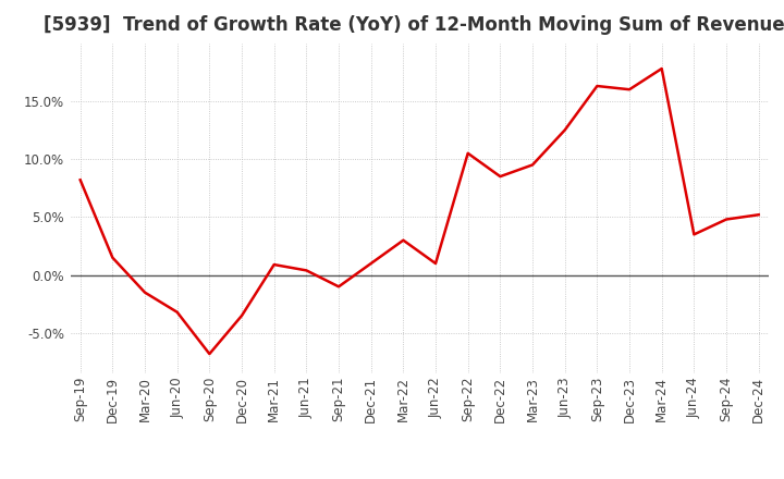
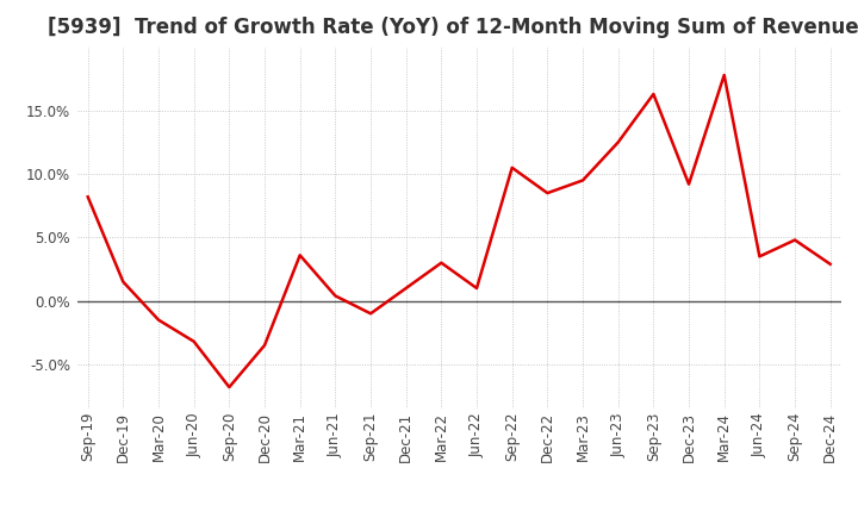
Mar-21: 0.9% -> 3.6%
Dec-23: 16.0% -> 9.2%
Dec-24: 5.2% -> 2.9%
